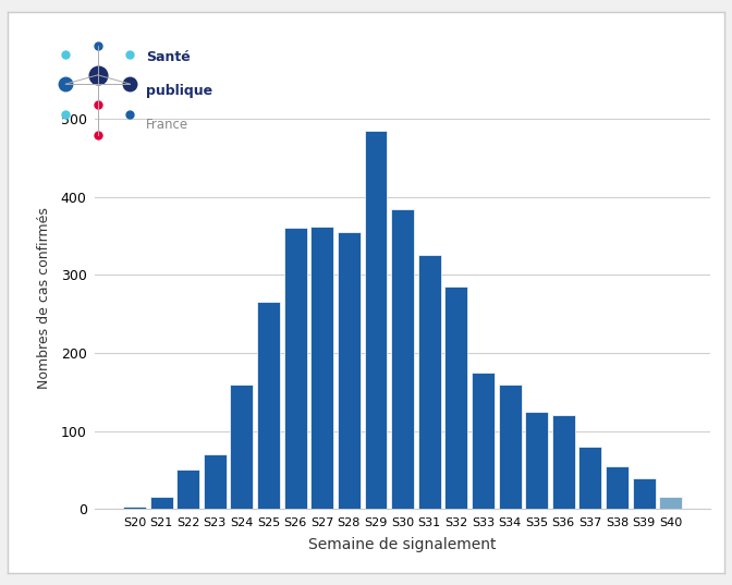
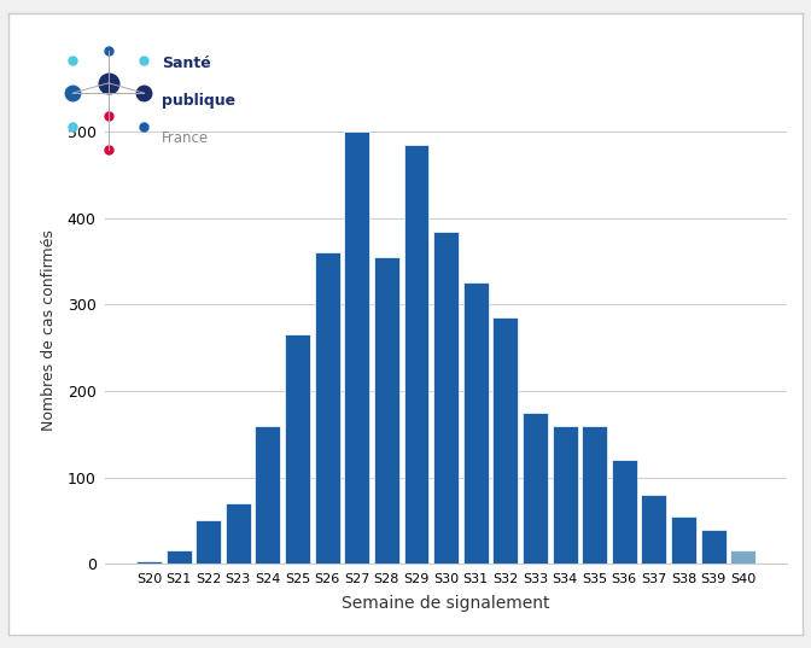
S27: 362 -> 500
S35: 124 -> 160
